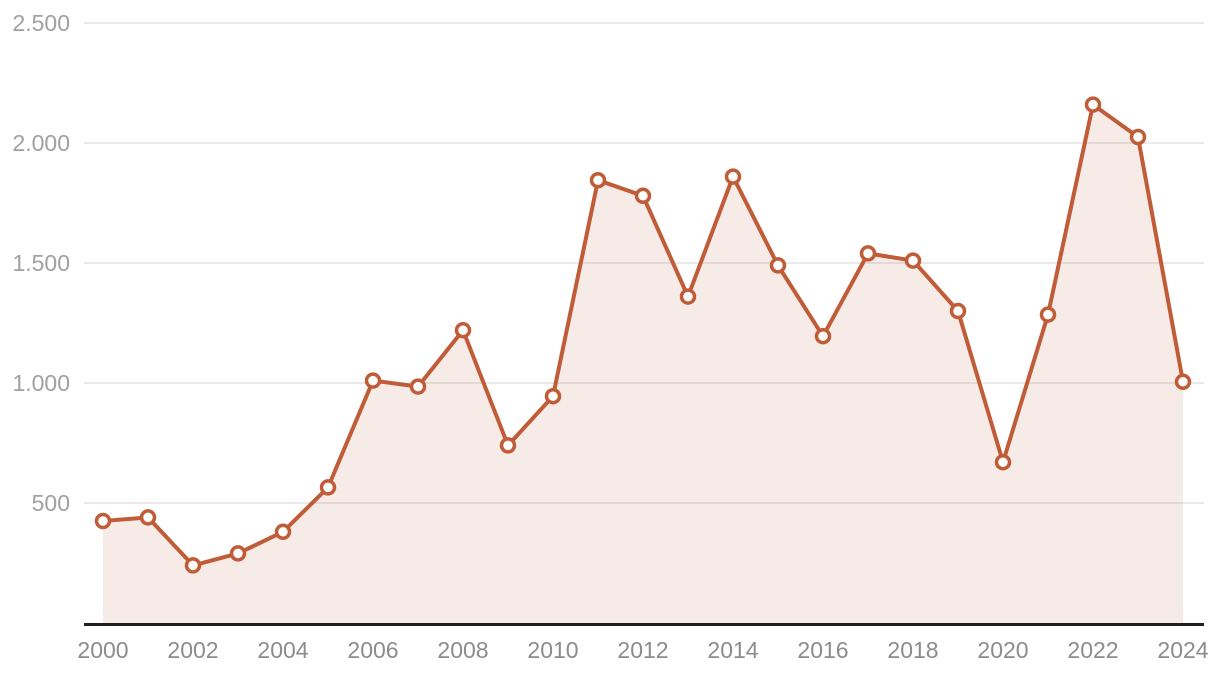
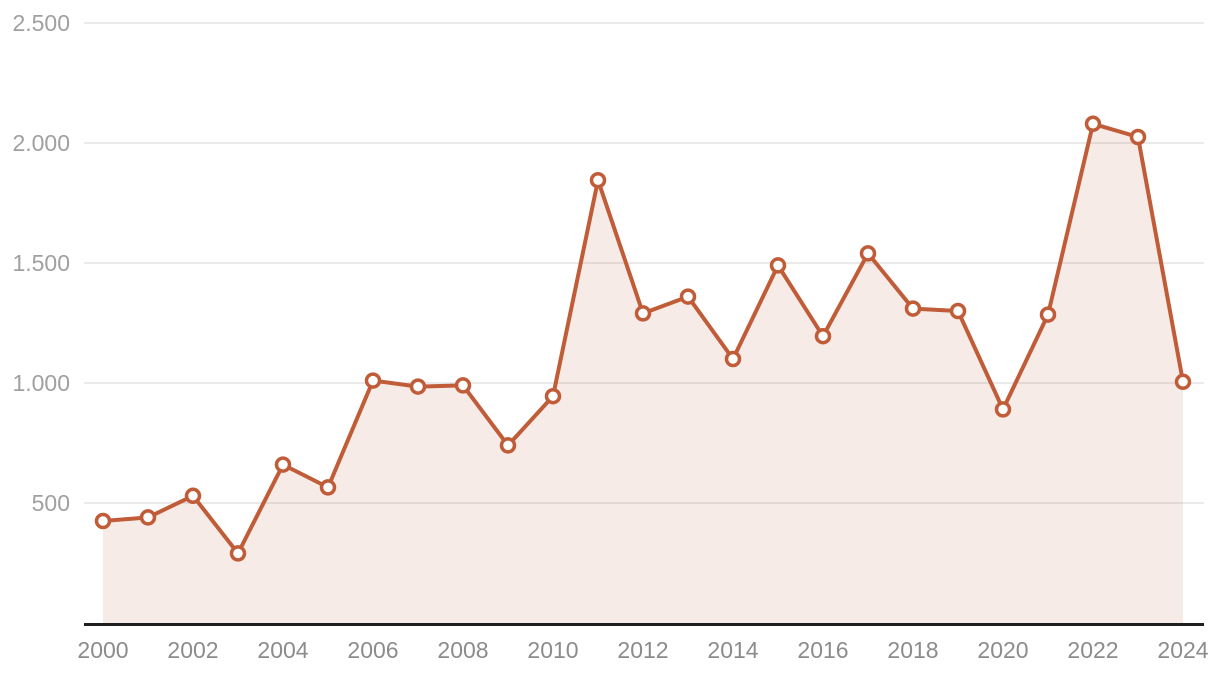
2002: 240 -> 530
2004: 380 -> 660
2008: 1220 -> 990
2012: 1780 -> 1290
2014: 1860 -> 1100
2018: 1510 -> 1310
2020: 670 -> 890
2022: 2160 -> 2080
